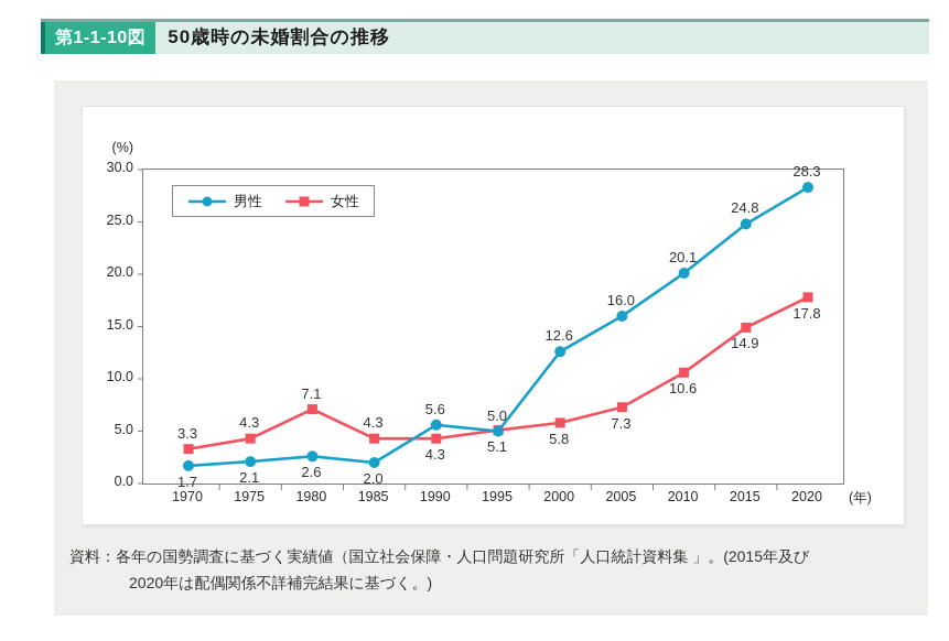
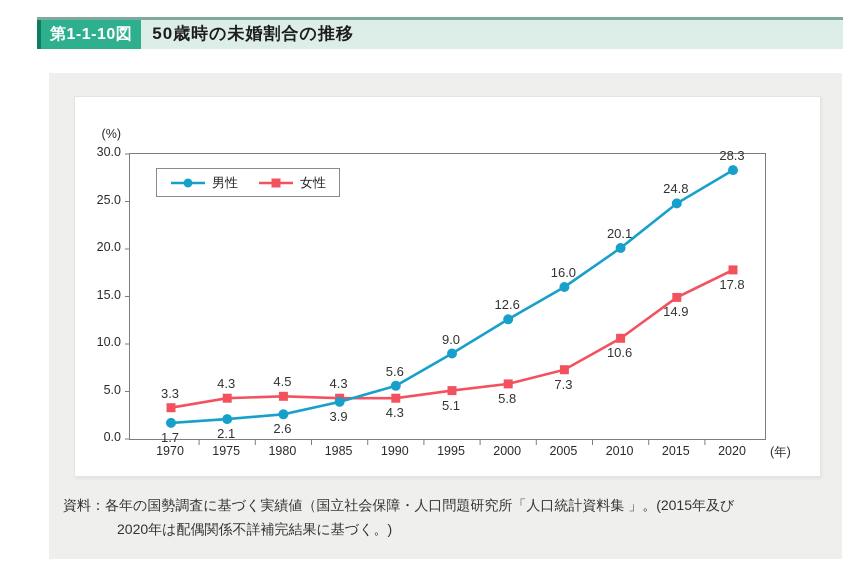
女性/1980: 7.1 -> 4.5
男性/1985: 2.0 -> 3.9
男性/1995: 5.0 -> 9.0
